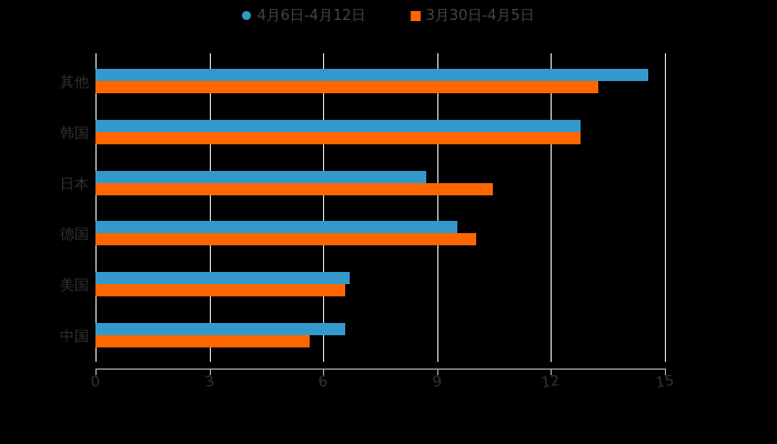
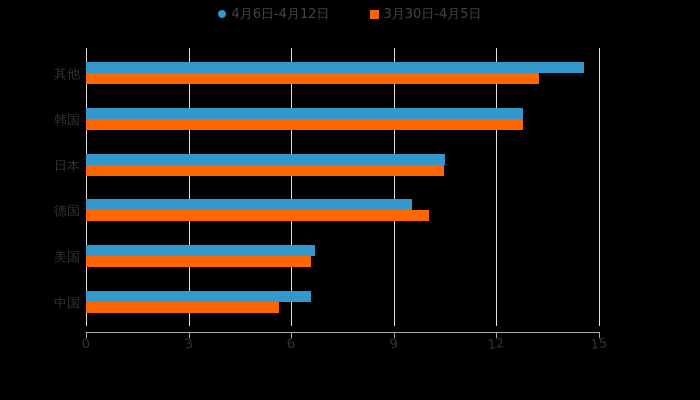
4月6日-4月12日/日本: 8.7 -> 10.5
